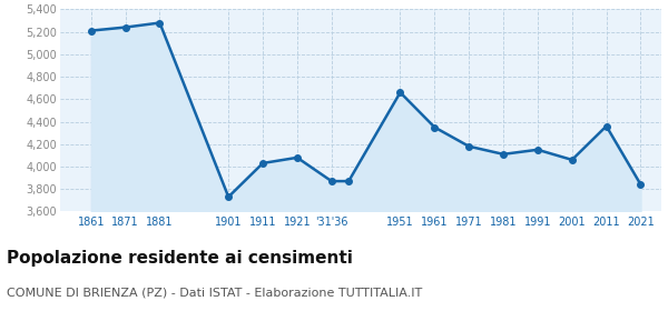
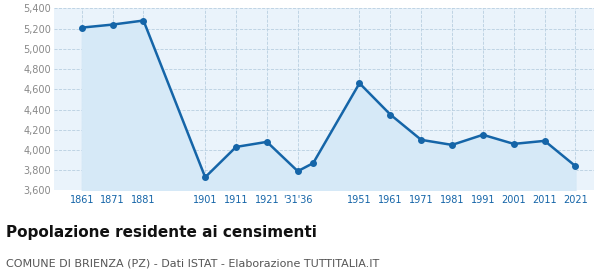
'31'36: 3,870 -> 3,790
1971: 4,180 -> 4,100
1981: 4,110 -> 4,050
2011: 4,360 -> 4,090
